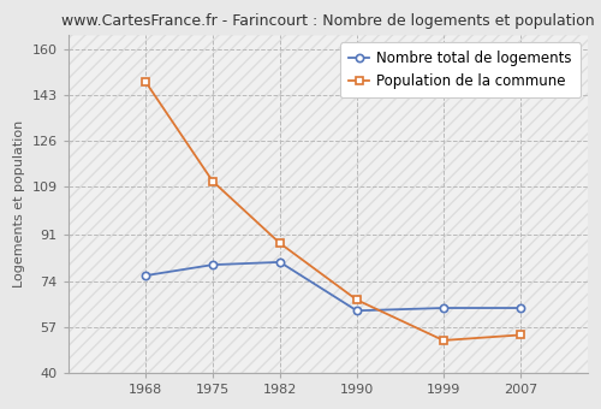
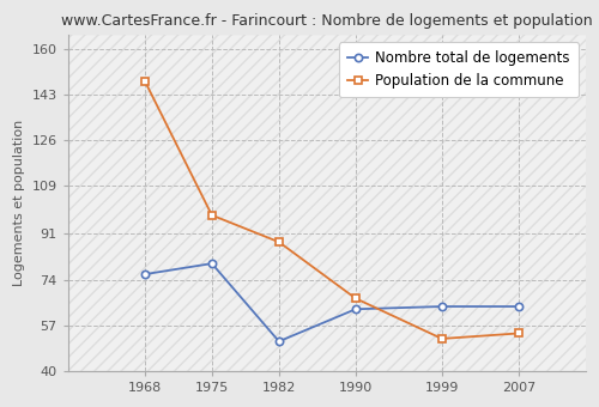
Population de la commune/1975: 111 -> 98
Nombre total de logements/1982: 81 -> 51
